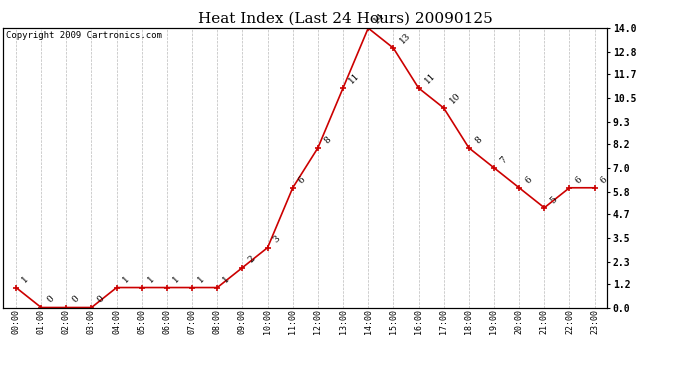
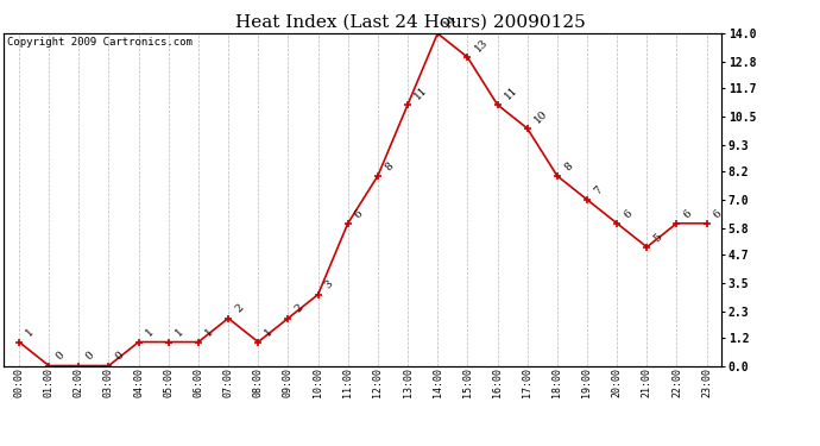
07:00: 1 -> 2
